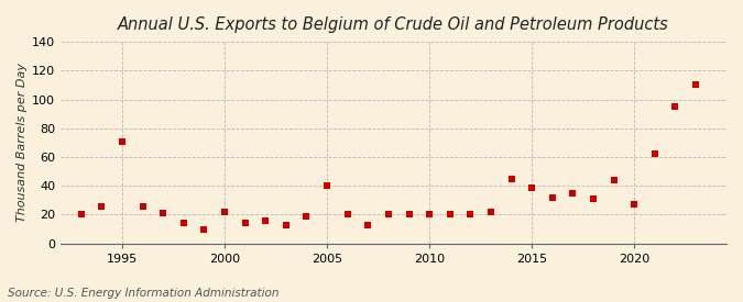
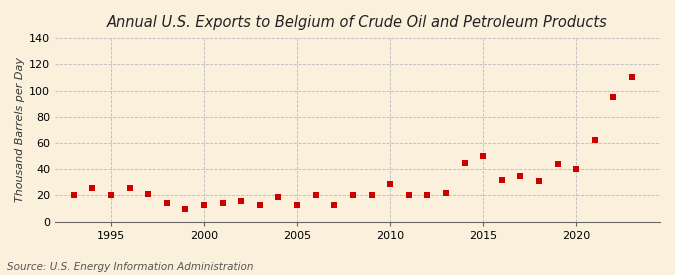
1995: 71 -> 20
2000: 22 -> 13
2005: 40 -> 13
2010: 20 -> 29
2015: 39 -> 50
2020: 27 -> 40
